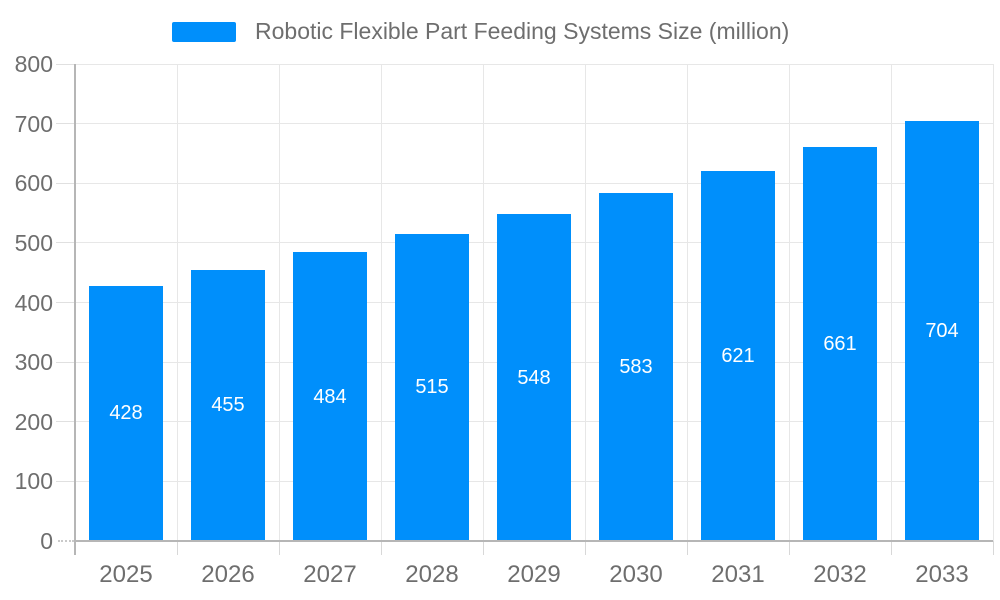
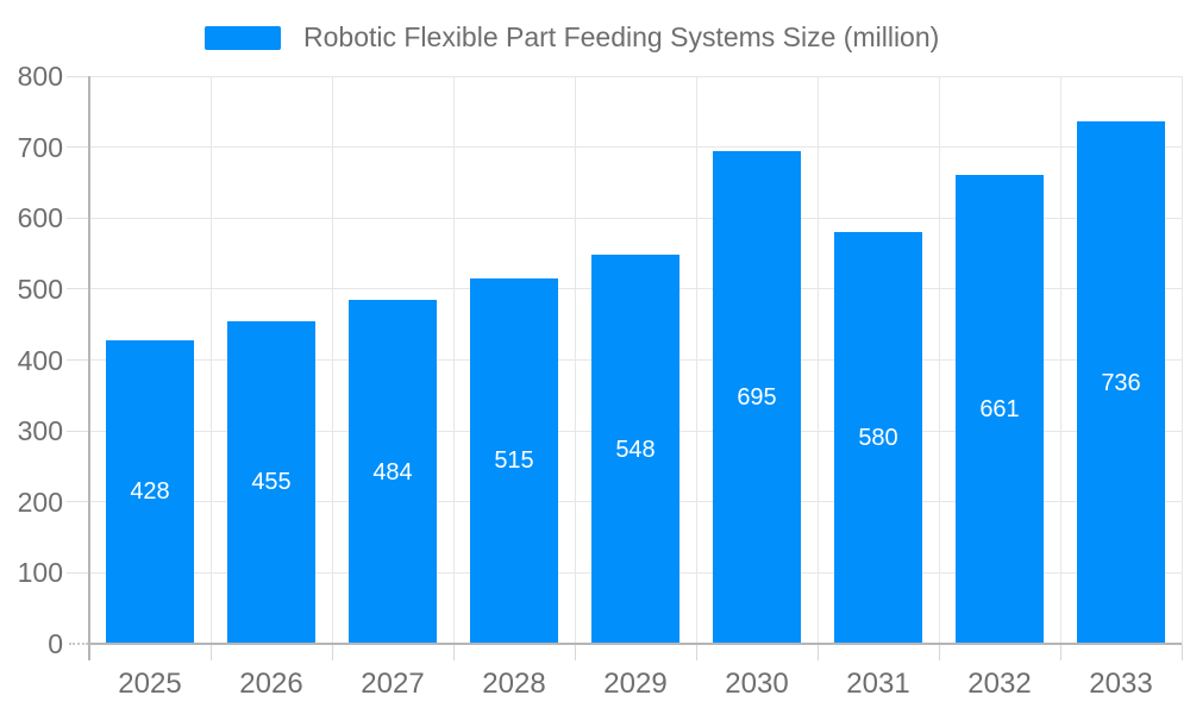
2030: 583 -> 695
2031: 621 -> 580
2033: 704 -> 736
